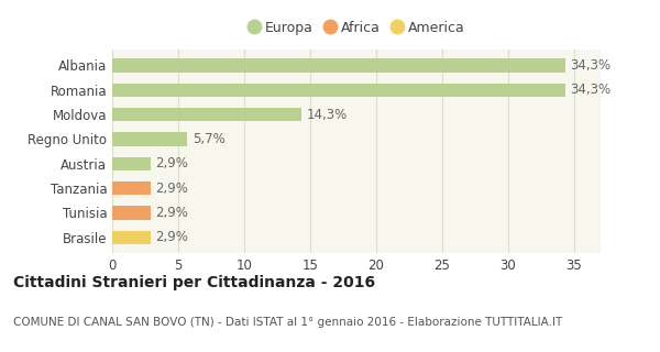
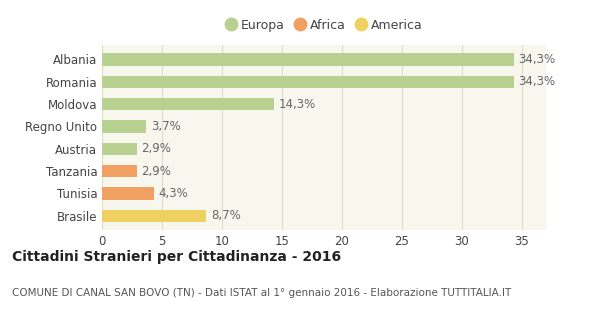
Regno Unito: 5,7% -> 3,7%
Tunisia: 2,9% -> 4,3%
Brasile: 2,9% -> 8,7%
